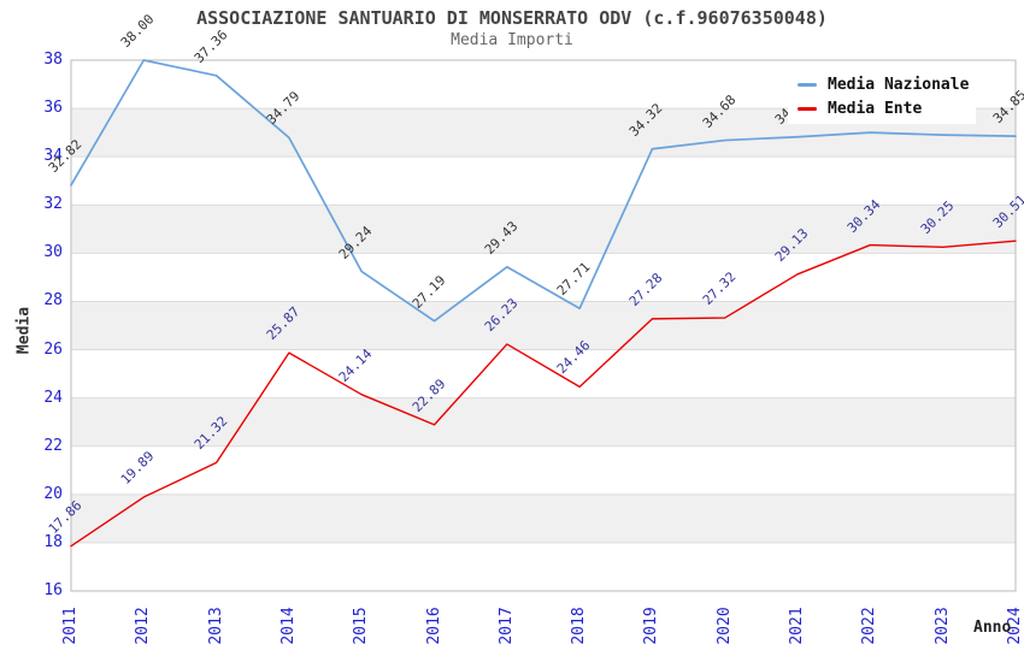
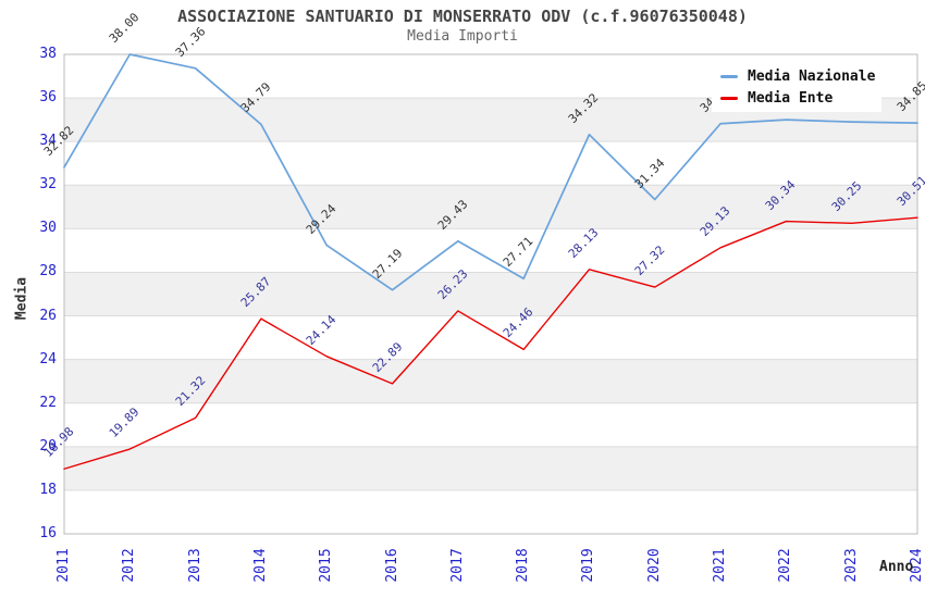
Media Ente/2011: 17.86 -> 18.98
Media Ente/2019: 27.28 -> 28.13
Media Nazionale/2020: 34.68 -> 31.34
